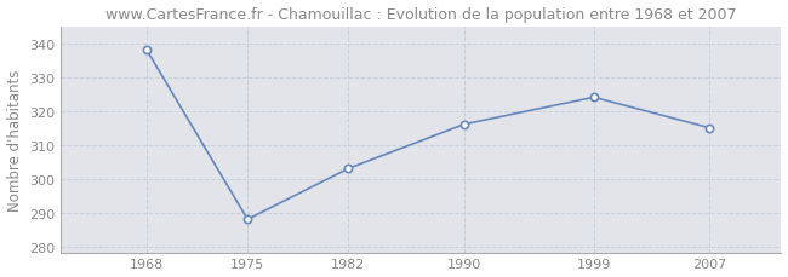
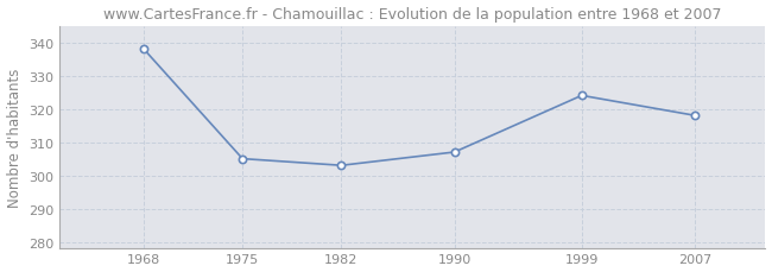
1975: 288 -> 305
1990: 316 -> 307
2007: 315 -> 318
